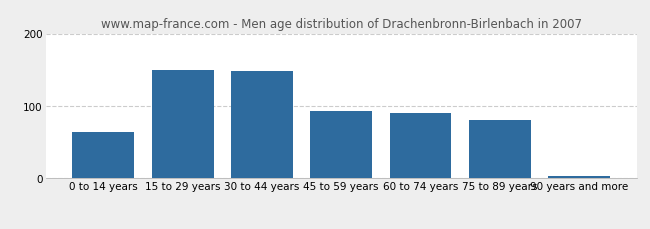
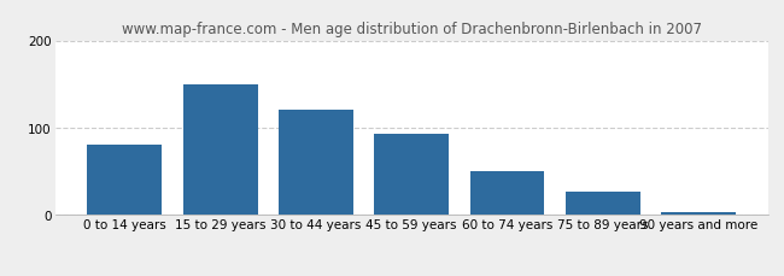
0 to 14 years: 64 -> 80
30 to 44 years: 148 -> 120
60 to 74 years: 90 -> 50
75 to 89 years: 80 -> 27
